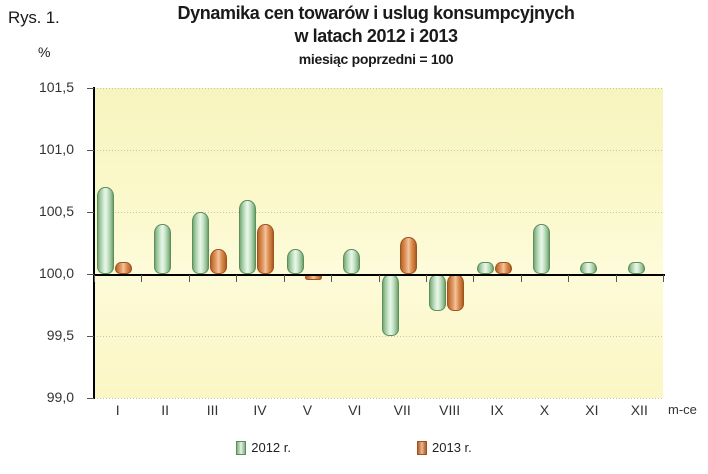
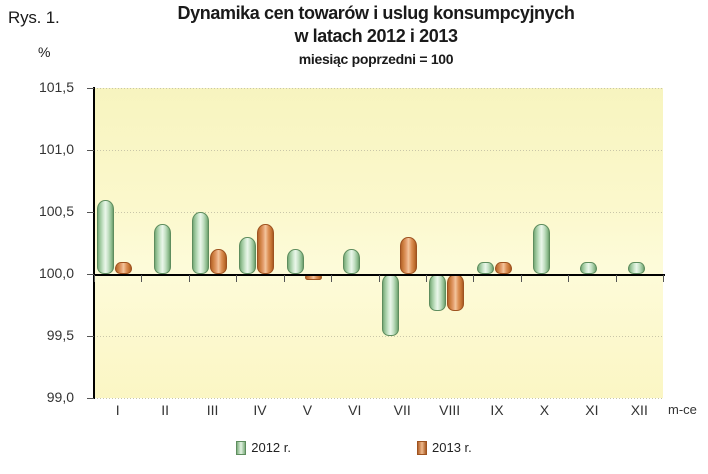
2012 r./I: 100,7 -> 100,6
2012 r./IV: 100,6 -> 100,3
